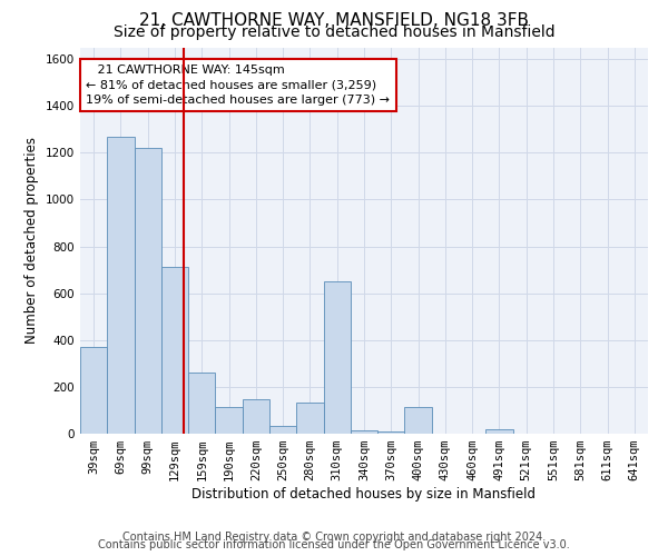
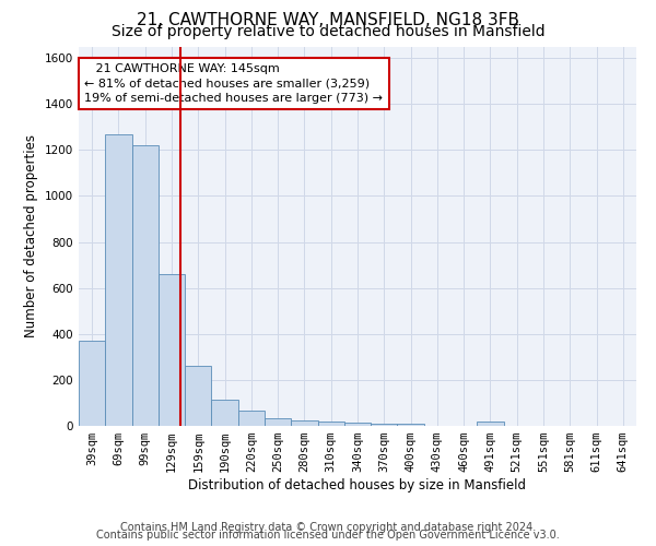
129sqm: 710 -> 660
220sqm: 145 -> 65
280sqm: 135 -> 25
310sqm: 650 -> 18
400sqm: 115 -> 8
